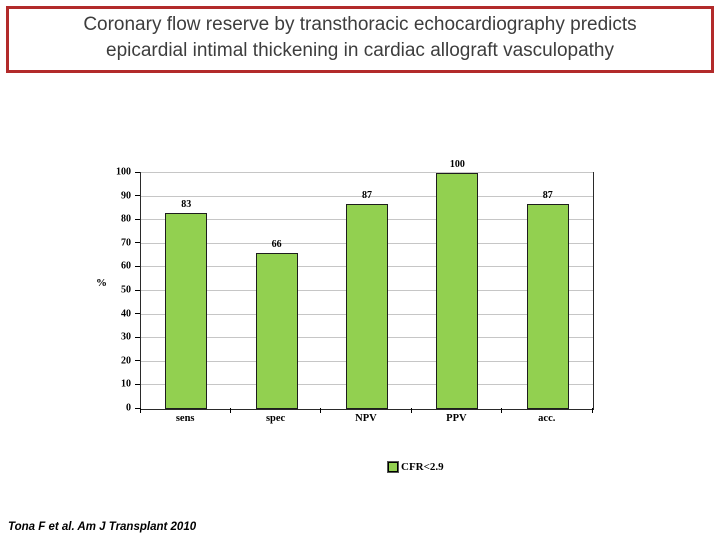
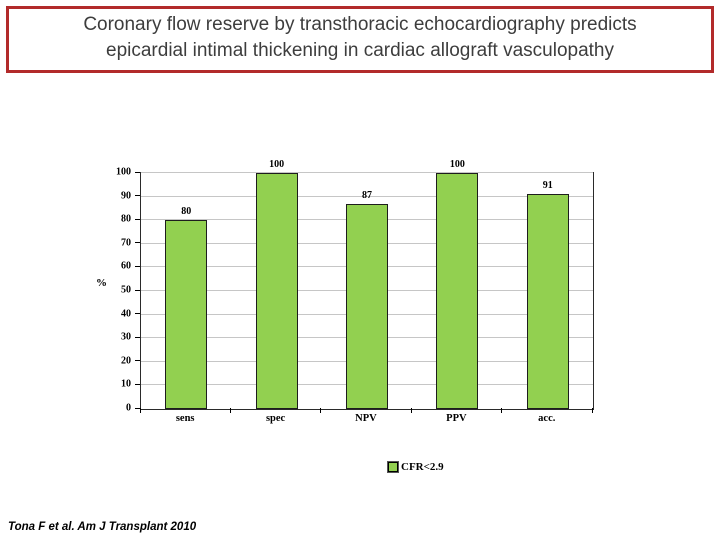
sens: 83 -> 80
spec: 66 -> 100
acc.: 87 -> 91
